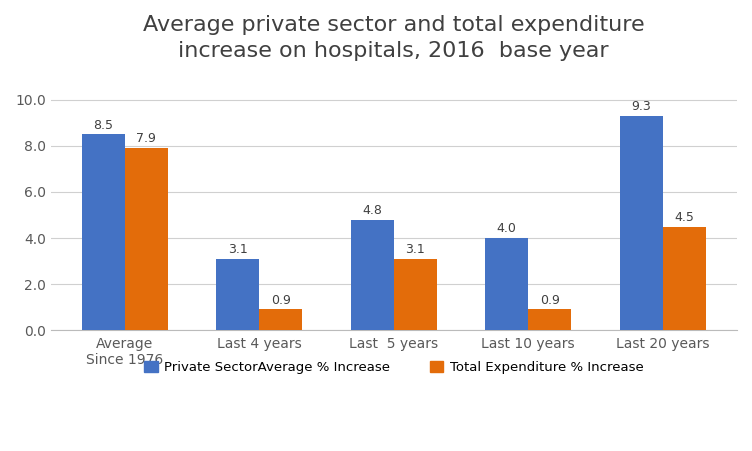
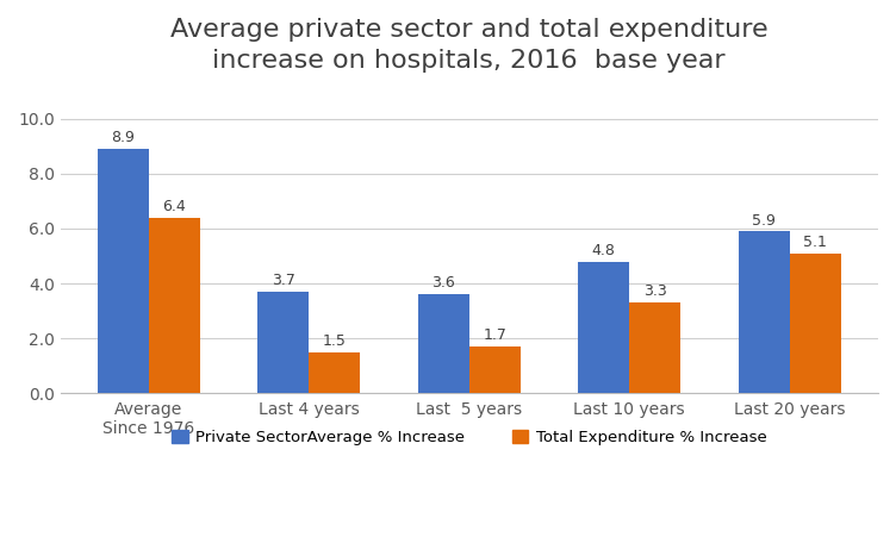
Private SectorAverage % Increase/Average Since 1976: 8.5 -> 8.9
Total Expenditure % Increase/Average Since 1976: 7.9 -> 6.4
Private SectorAverage % Increase/Last 4 years: 3.1 -> 3.7
Total Expenditure % Increase/Last 4 years: 0.9 -> 1.5
Private SectorAverage % Increase/Last 5 years: 4.8 -> 3.6
Total Expenditure % Increase/Last 5 years: 3.1 -> 1.7
Private SectorAverage % Increase/Last 10 years: 4.0 -> 4.8
Total Expenditure % Increase/Last 10 years: 0.9 -> 3.3
Private SectorAverage % Increase/Last 20 years: 9.3 -> 5.9
Total Expenditure % Increase/Last 20 years: 4.5 -> 5.1
